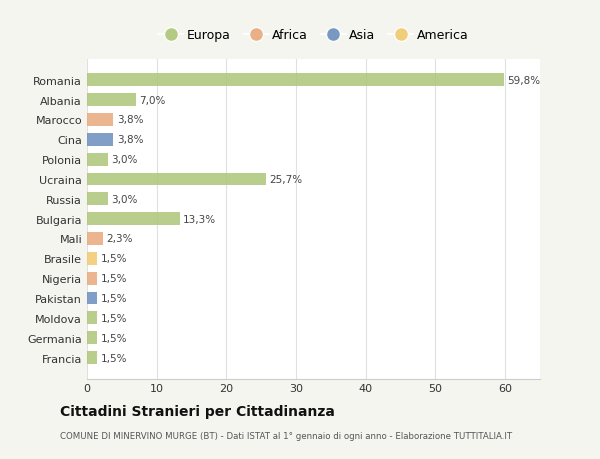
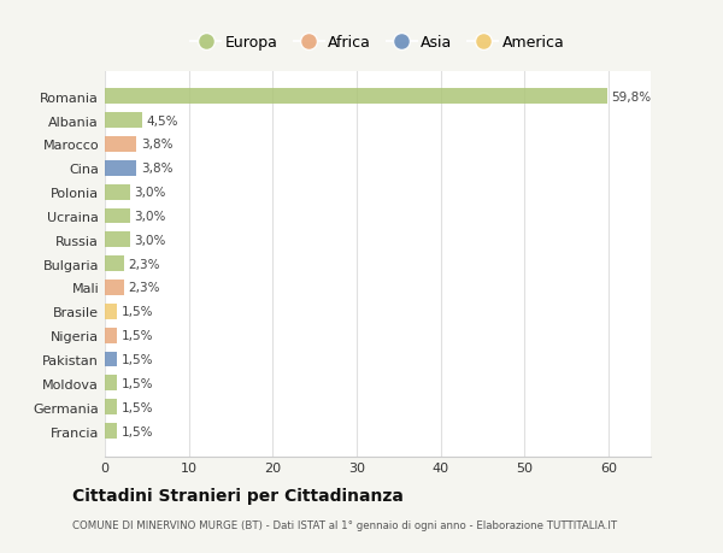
Albania: 7,0% -> 4,5%
Ucraina: 25,7% -> 3,0%
Bulgaria: 13,3% -> 2,3%
